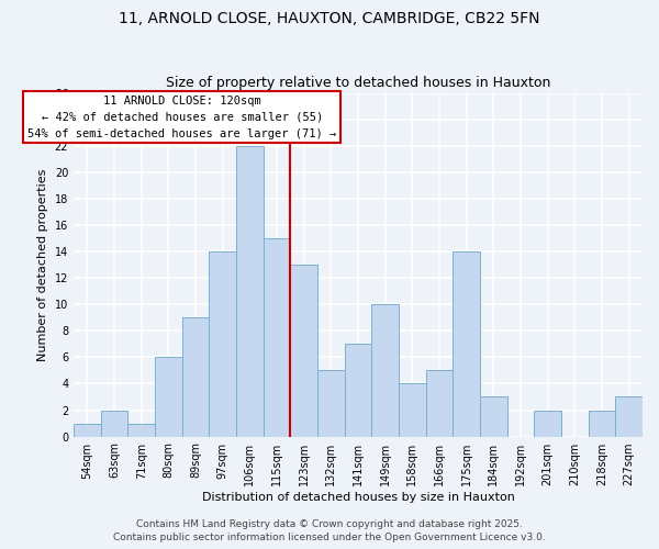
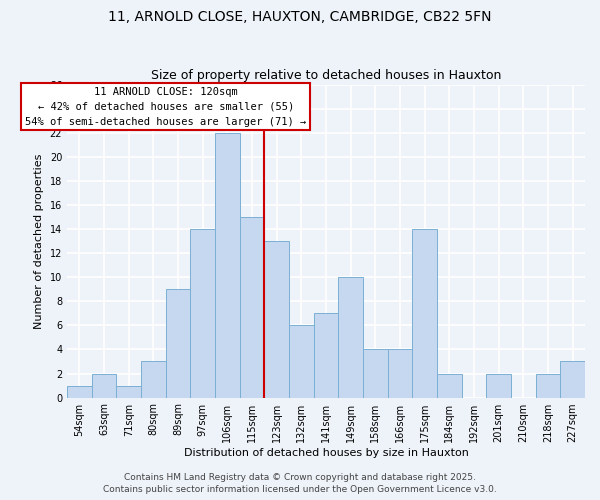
80sqm: 6 -> 3
132sqm: 5 -> 6
166sqm: 5 -> 4
184sqm: 3 -> 2
